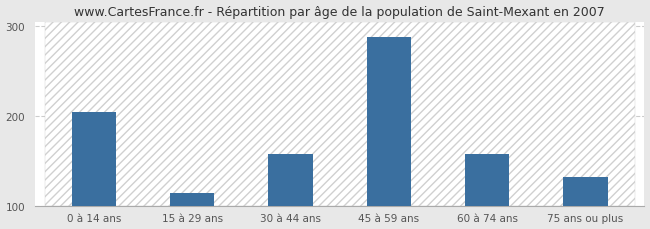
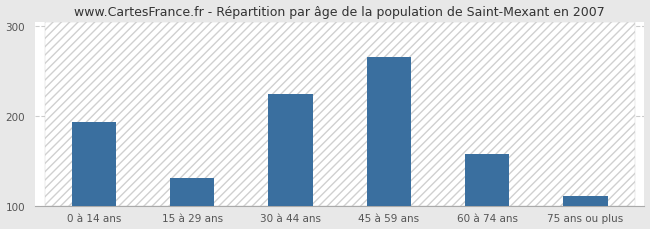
0 à 14 ans: 204 -> 193
15 à 29 ans: 114 -> 131
30 à 44 ans: 158 -> 224
45 à 59 ans: 288 -> 265
75 ans ou plus: 132 -> 111
